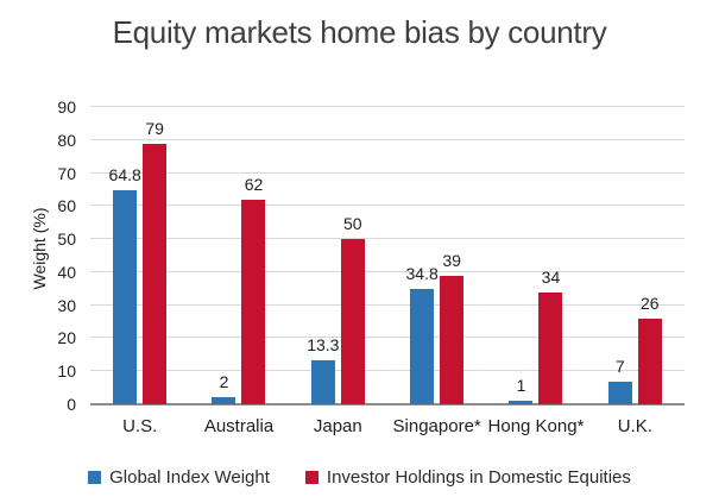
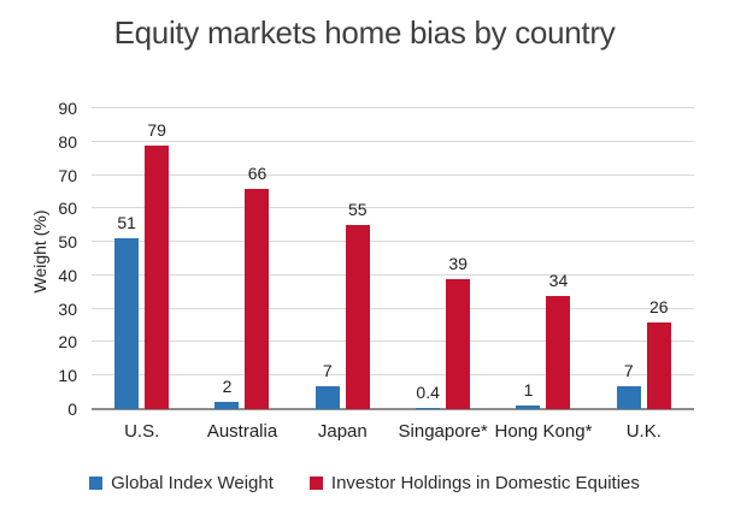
Global Index Weight/U.S.: 64.8 -> 51
Investor Holdings in Domestic Equities/Australia: 62 -> 66
Global Index Weight/Japan: 13.3 -> 7
Investor Holdings in Domestic Equities/Japan: 50 -> 55
Global Index Weight/Singapore*: 34.8 -> 0.4
